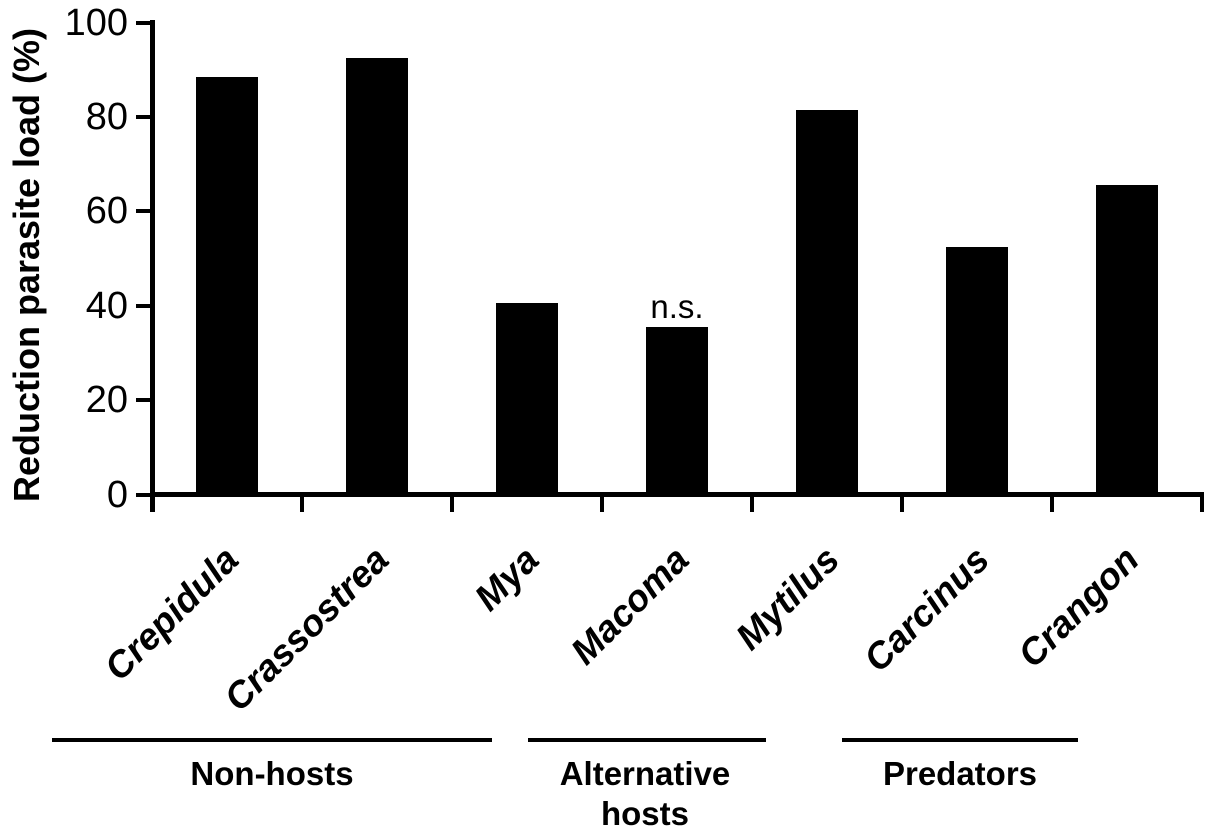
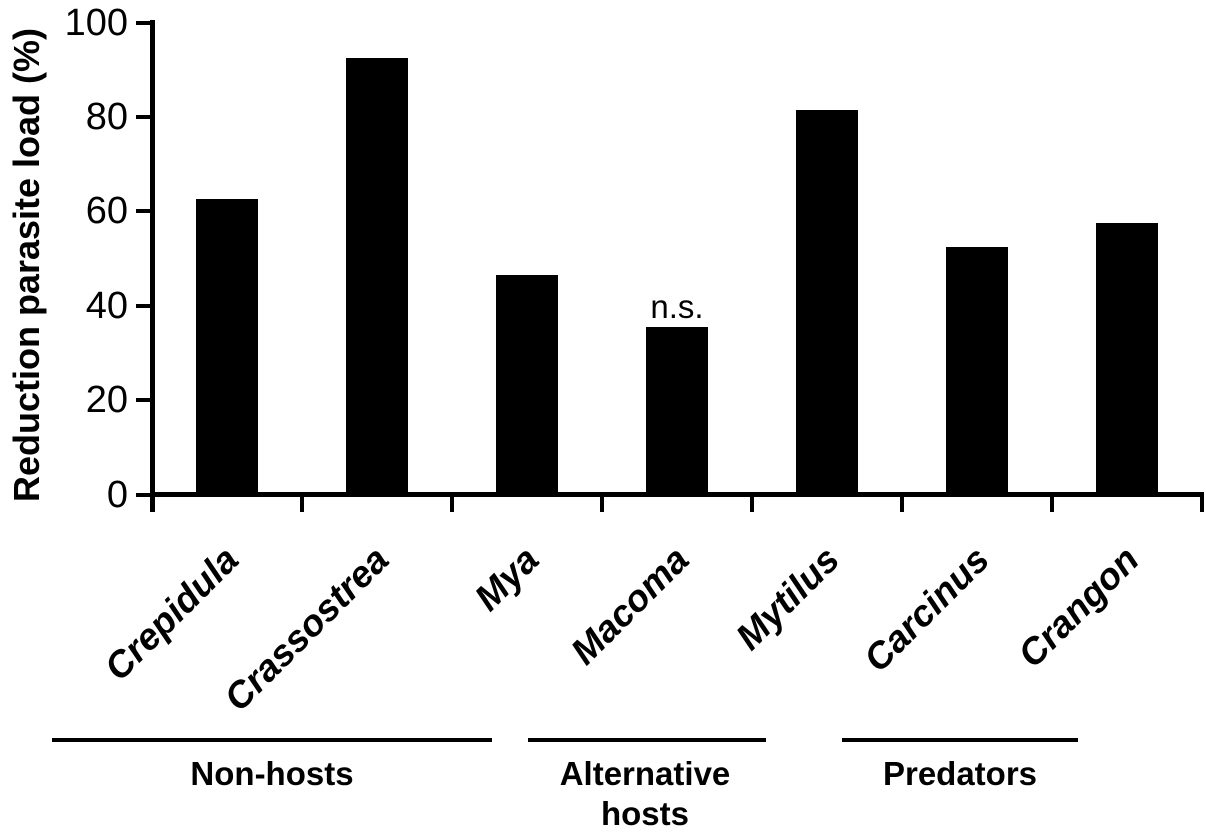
Crepidula: 88 -> 62
Mya: 40 -> 46
Crangon: 65 -> 57
